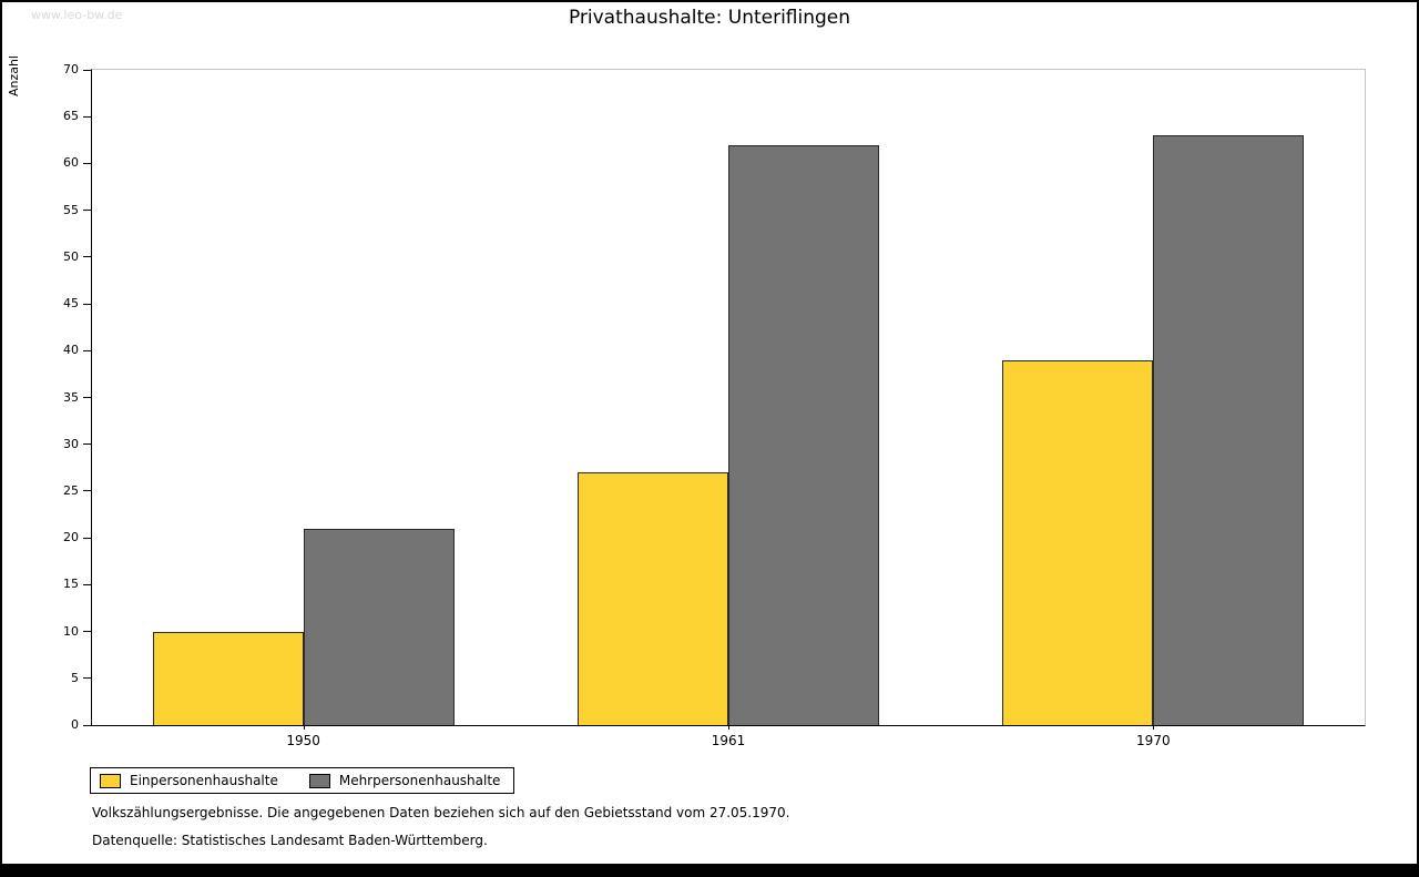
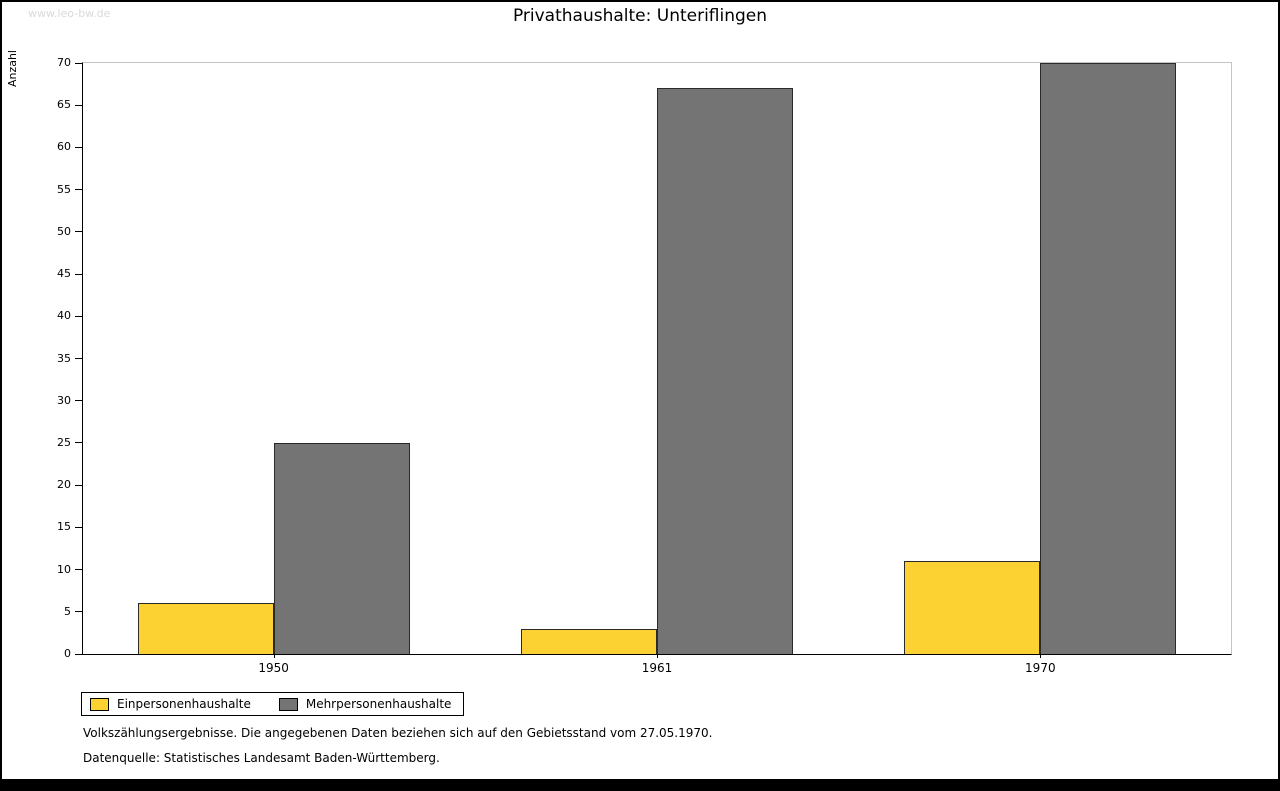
Einpersonenhaushalte/1950: 10 -> 6
Mehrpersonenhaushalte/1950: 21 -> 25
Einpersonenhaushalte/1961: 27 -> 3
Mehrpersonenhaushalte/1961: 62 -> 67
Einpersonenhaushalte/1970: 39 -> 11
Mehrpersonenhaushalte/1970: 63 -> 70
